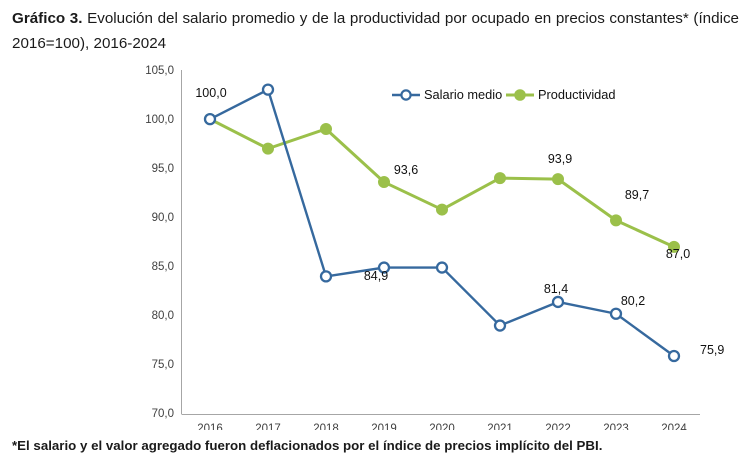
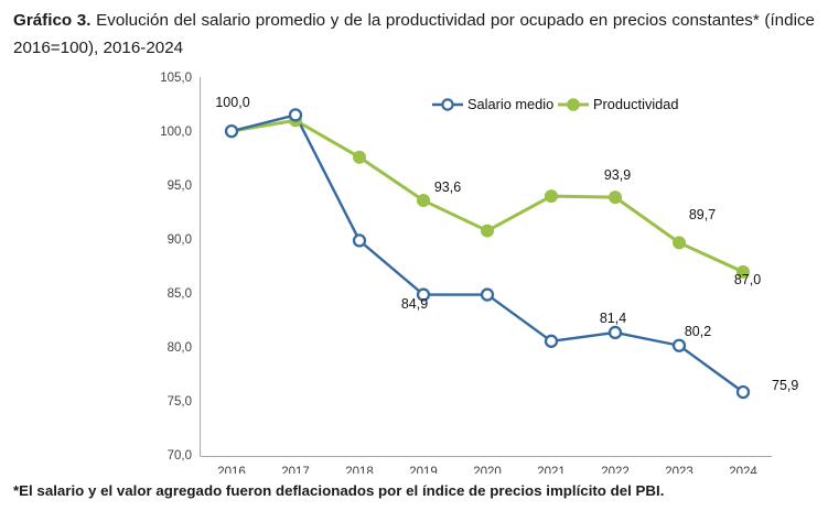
Salario medio/2017: 103 -> 102
Productividad/2017: 97 -> 101
Salario medio/2018: 84 -> 90
Productividad/2018: 99 -> 98
Salario medio/2021: 79 -> 81
